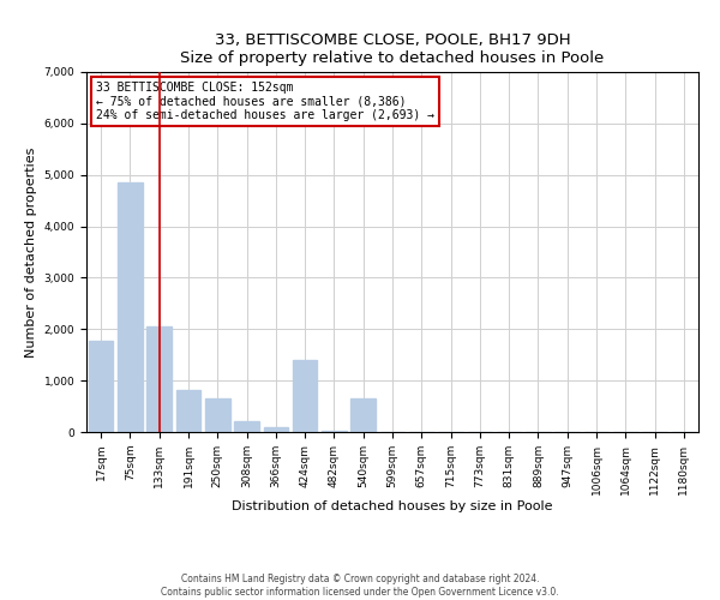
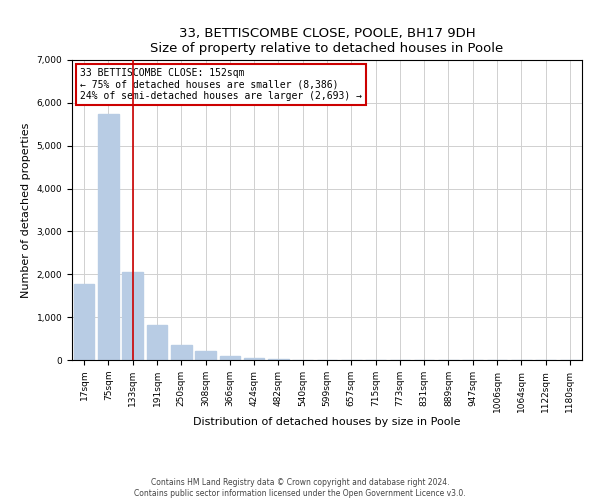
75sqm: 4,850 -> 5,750
250sqm: 650 -> 360
424sqm: 1,400 -> 50
540sqm: 650 -> 0
